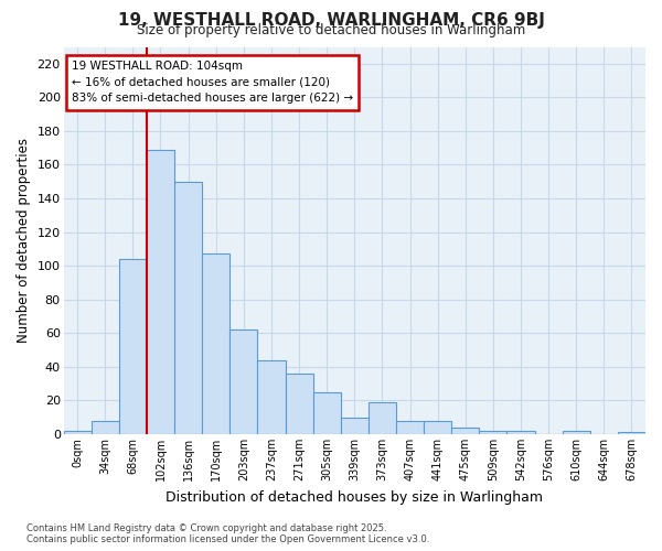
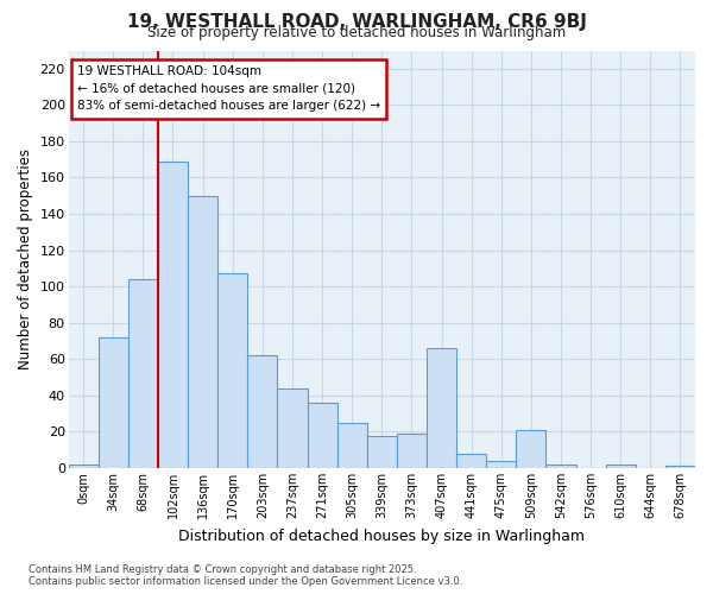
34sqm: 8 -> 72
339sqm: 10 -> 18
407sqm: 8 -> 66
509sqm: 2 -> 21
